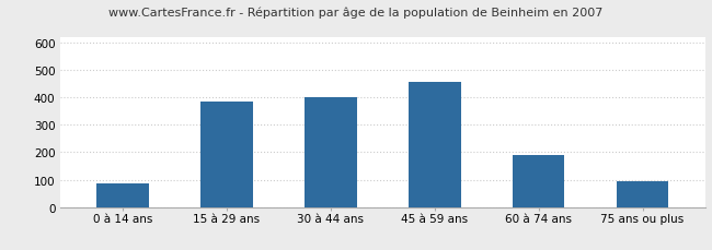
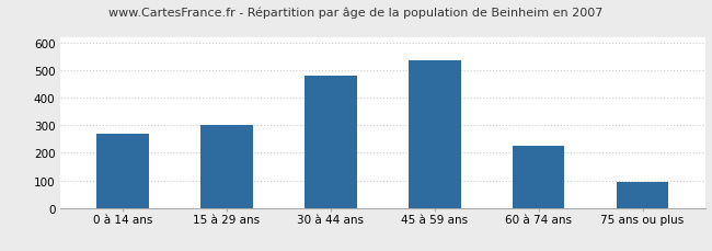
0 à 14 ans: 85 -> 268
15 à 29 ans: 385 -> 302
30 à 44 ans: 400 -> 478
45 à 59 ans: 455 -> 535
60 à 74 ans: 190 -> 226
